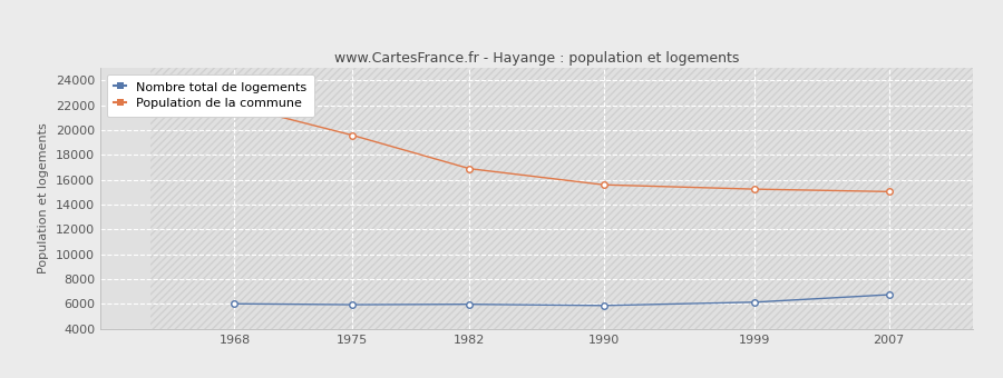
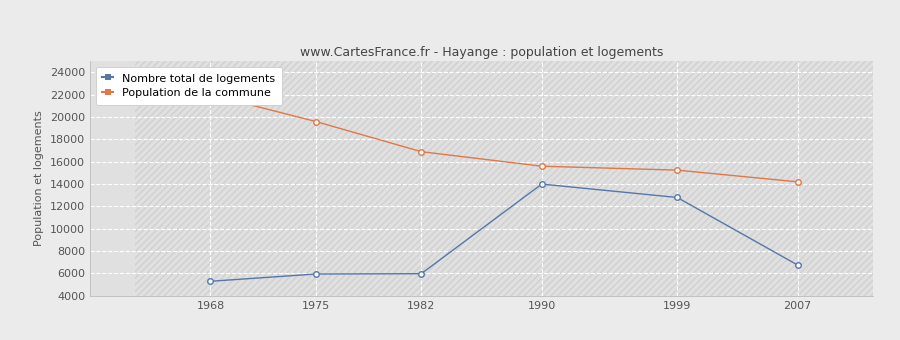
Nombre total de logements/1968: 6000 -> 5300
Nombre total de logements/1990: 5900 -> 14000
Nombre total de logements/1999: 6200 -> 12800
Population de la commune/2007: 15000 -> 14200
